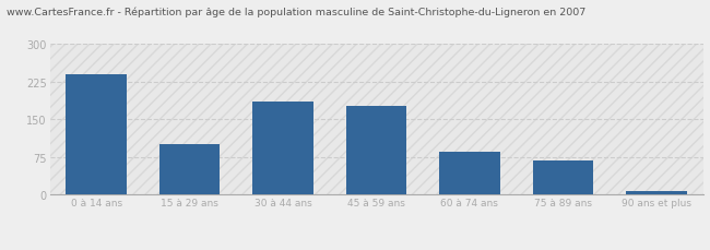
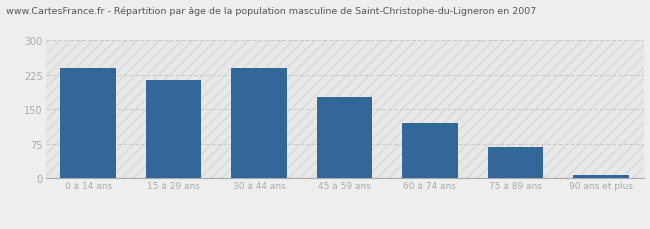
15 à 29 ans: 100 -> 215
30 à 44 ans: 185 -> 240
60 à 74 ans: 85 -> 120
